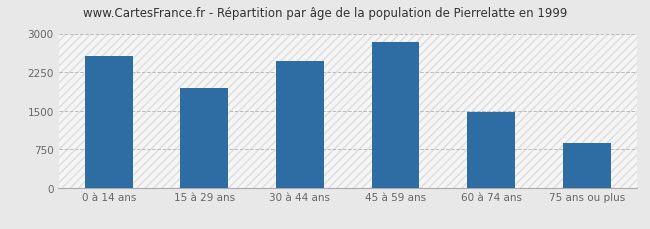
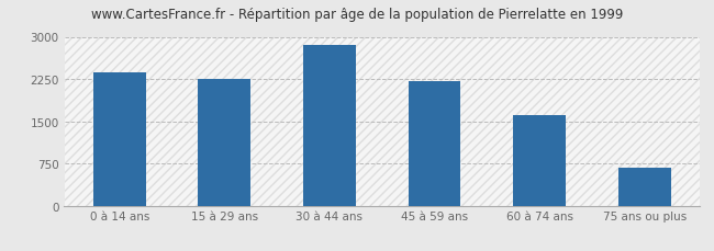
0 à 14 ans: 2560 -> 2360
15 à 29 ans: 1940 -> 2260
30 à 44 ans: 2460 -> 2850
45 à 59 ans: 2840 -> 2210
60 à 74 ans: 1480 -> 1600
75 ans ou plus: 860 -> 670
